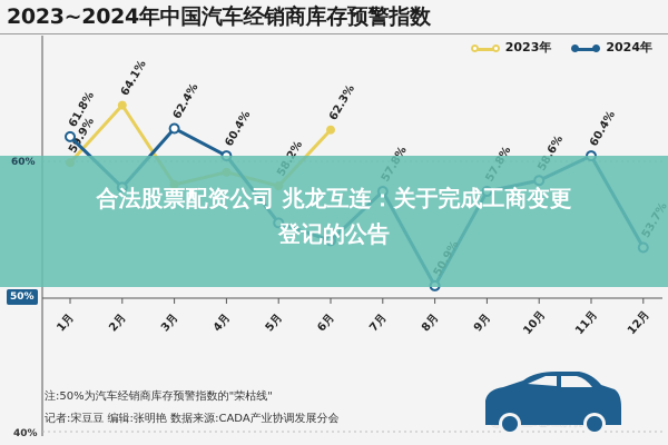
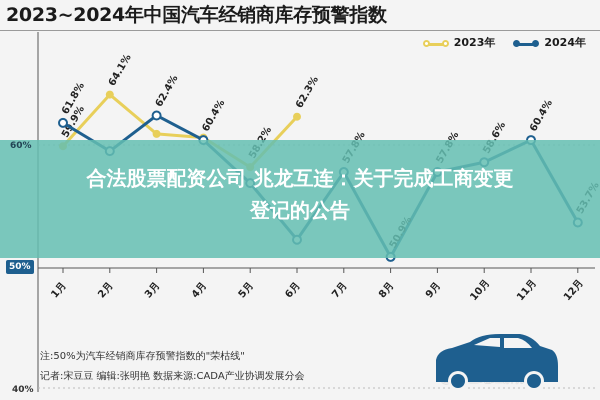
2024年/2月: 58.1% -> 59.5%
2023年/3月: 58.3% -> 60.9%
2023年/4月: 59.2% -> 60.6%
2024年/5月: 55.5% -> 56.9%
2024年/6月: 54.2% -> 52.3%
